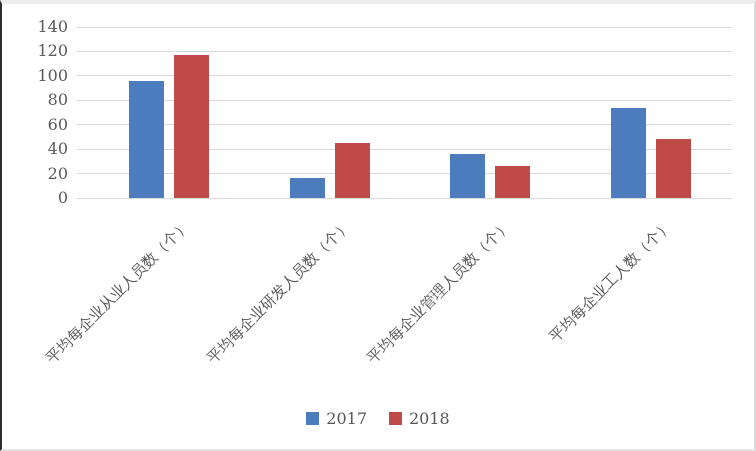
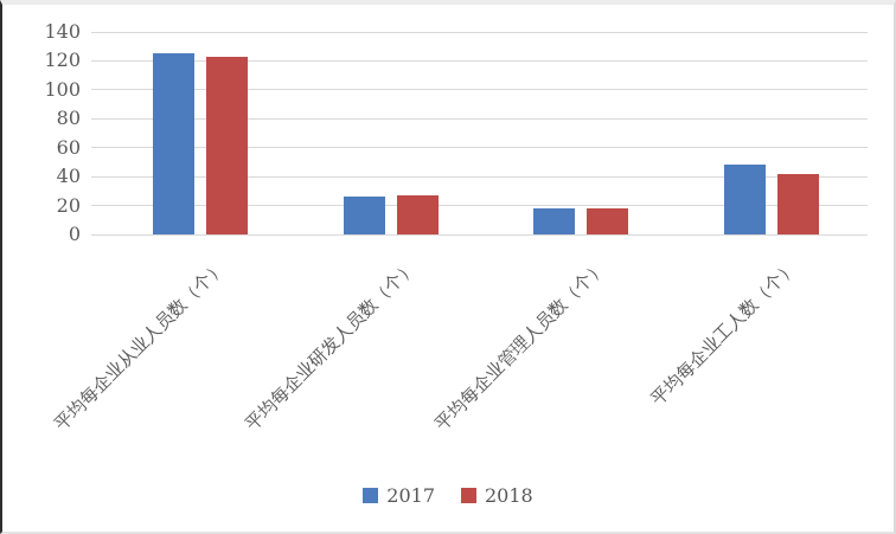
2017/平均每企业从业人员数（个）: 96 -> 125
2018/平均每企业从业人员数（个）: 117 -> 123
2017/平均每企业研发人员数（个）: 16 -> 26
2018/平均每企业研发人员数（个）: 45 -> 27
2017/平均每企业管理人员数（个）: 36 -> 18
2018/平均每企业管理人员数（个）: 26 -> 18
2017/平均每企业工人数（个）: 74 -> 48
2018/平均每企业工人数（个）: 48 -> 42
